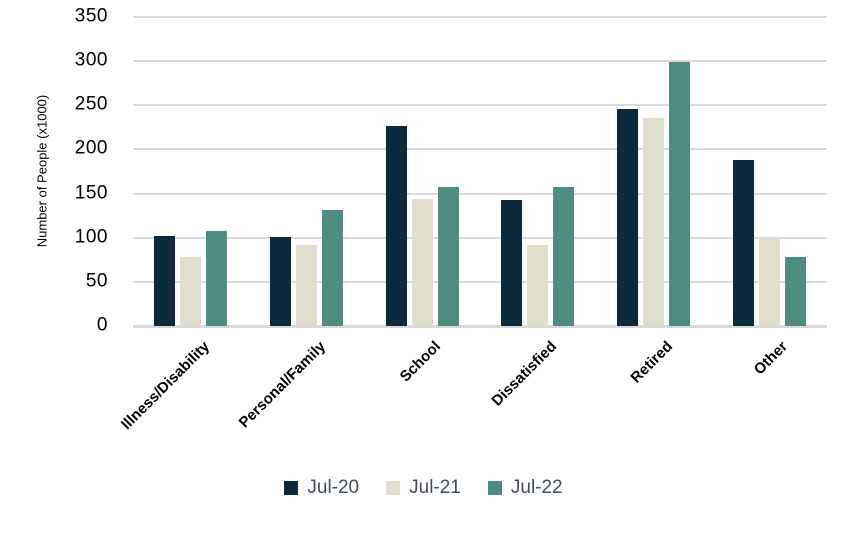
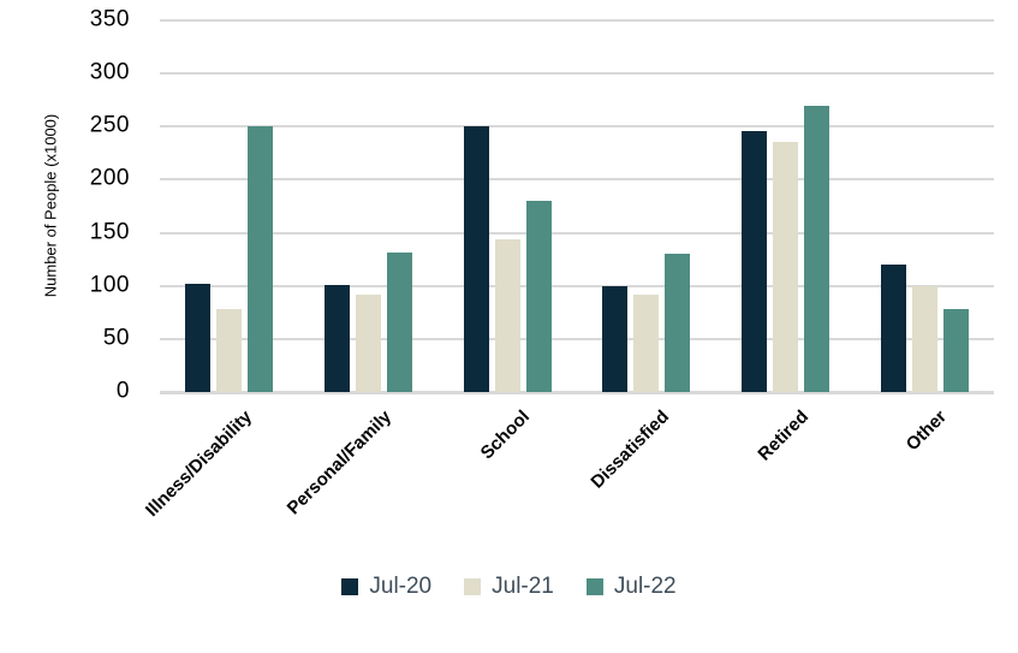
Jul-22/Illness/Disability: 110 -> 250
Jul-20/School: 230 -> 250
Jul-22/School: 160 -> 180
Jul-20/Dissatisfied: 140 -> 100
Jul-22/Dissatisfied: 160 -> 130
Jul-22/Retired: 300 -> 270
Jul-20/Other: 190 -> 120
